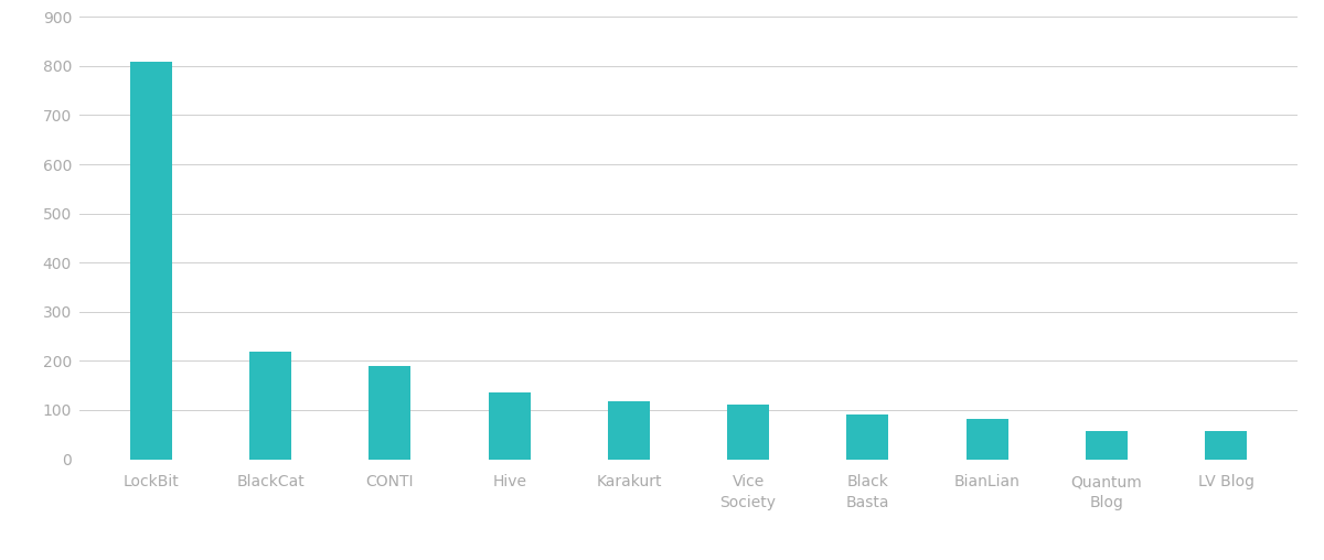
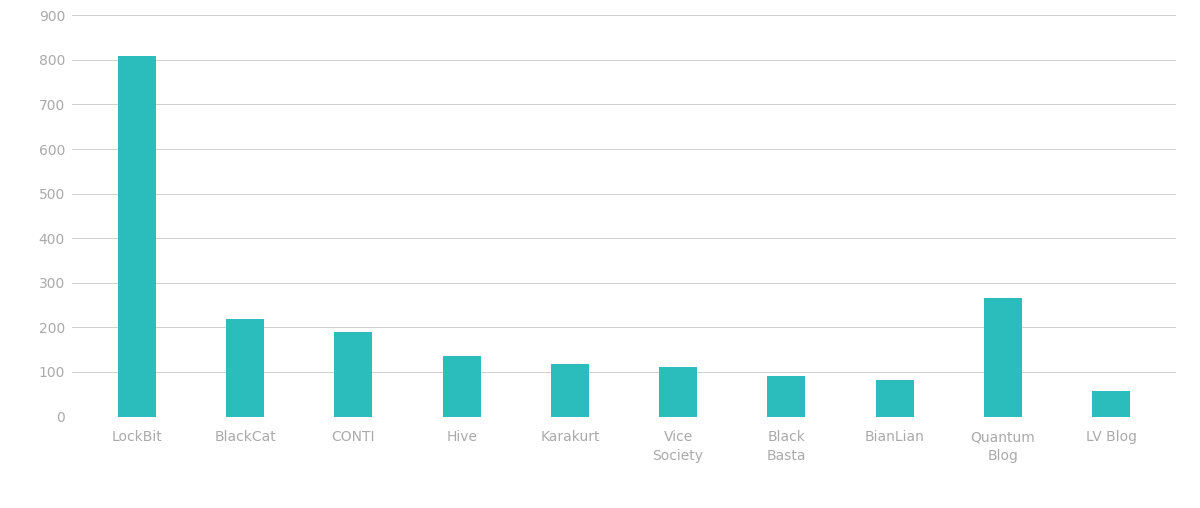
Quantum Blog: 58 -> 265
